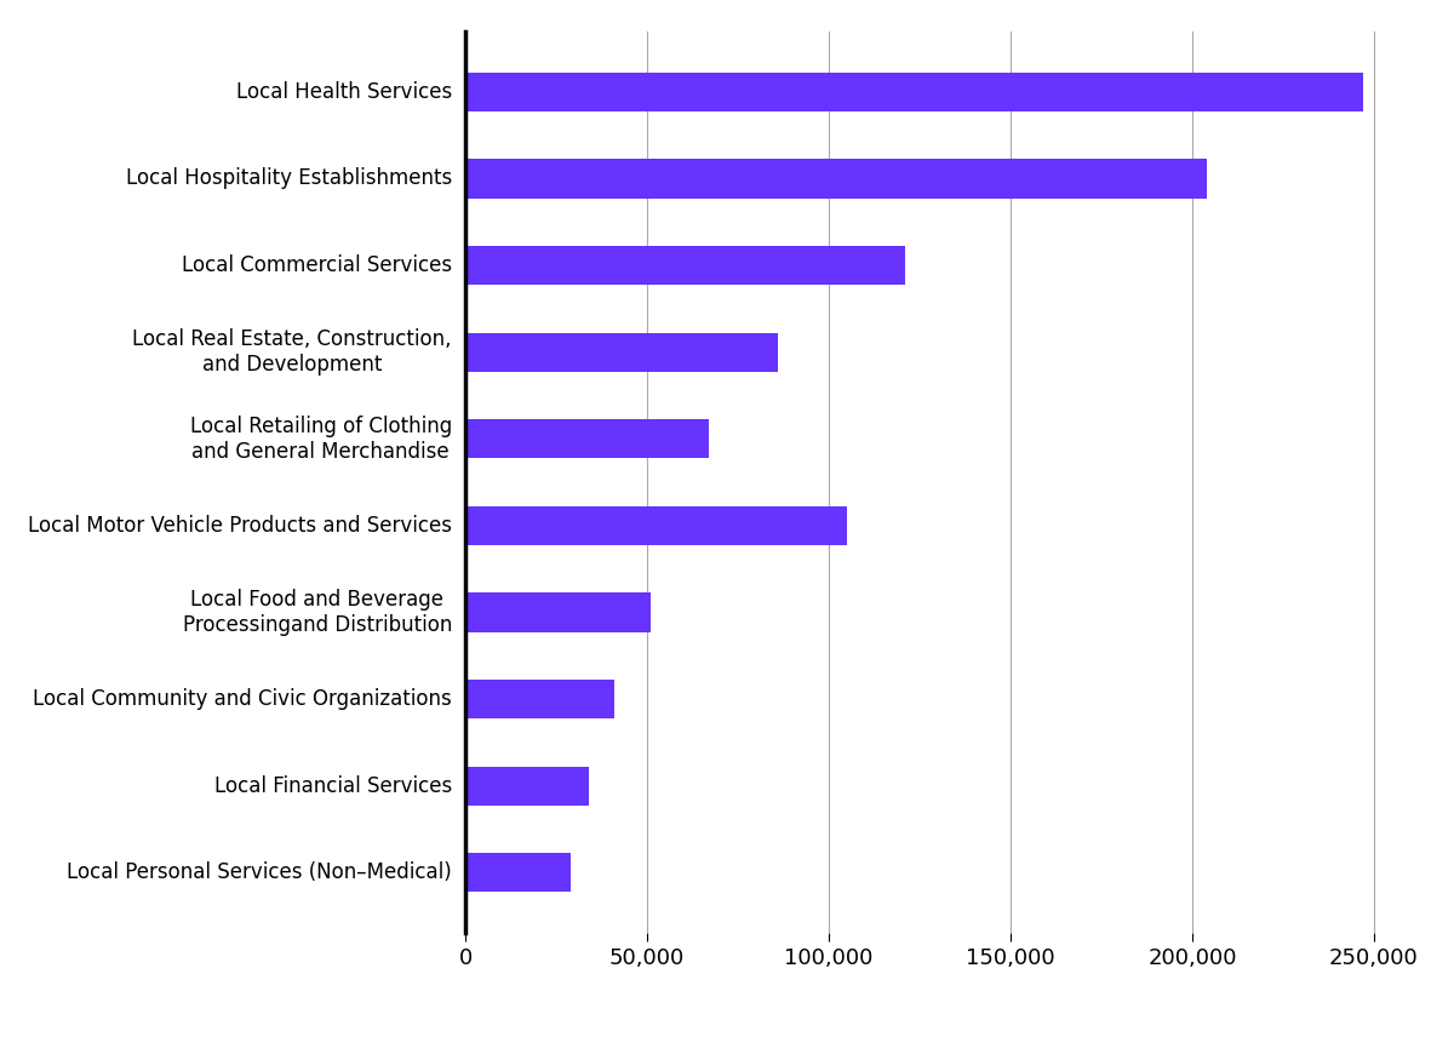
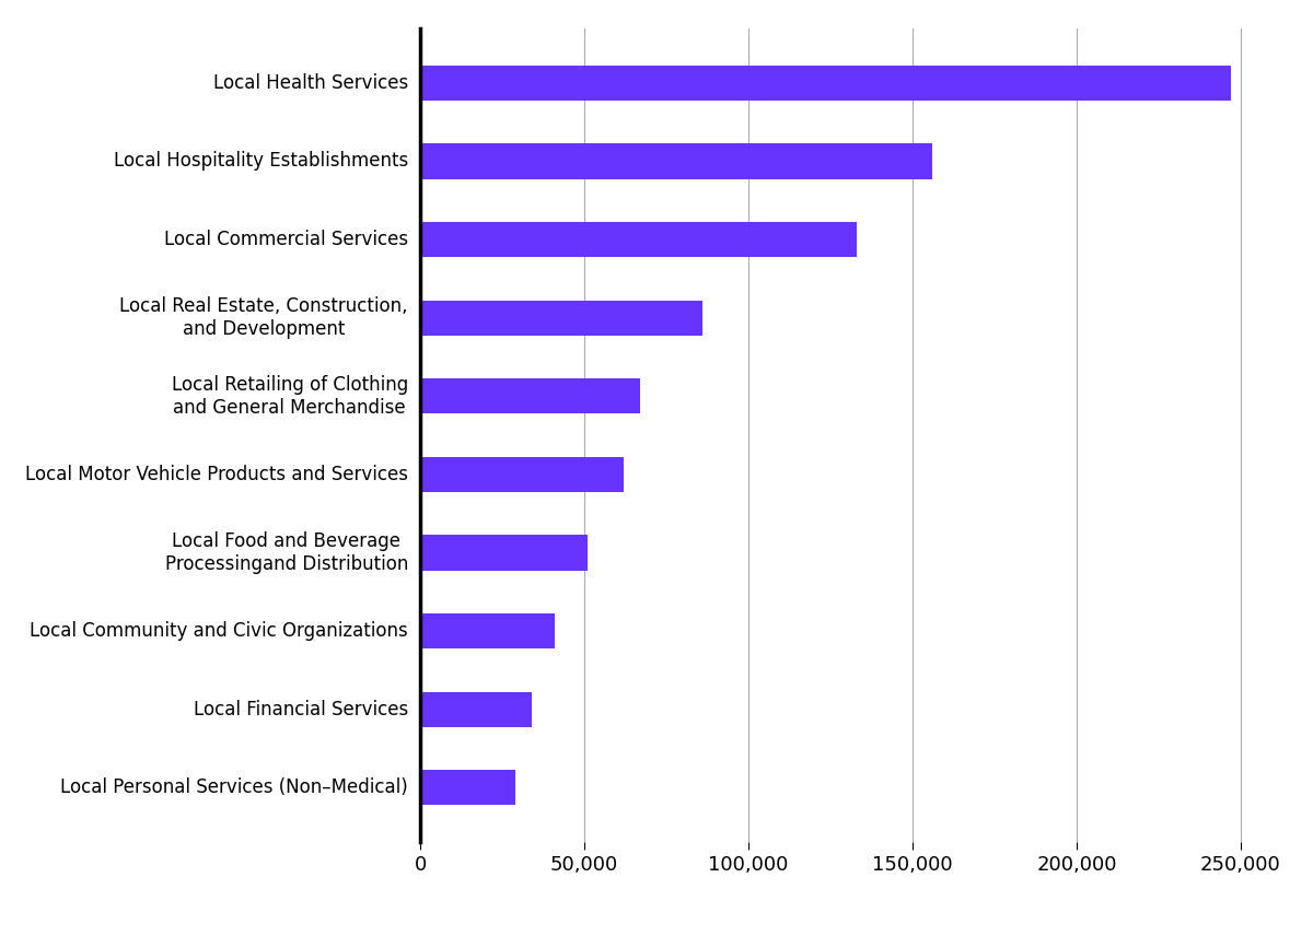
Local Hospitality Establishments: 204,000 -> 156,000
Local Commercial Services: 121,000 -> 133,000
Local Motor Vehicle Products and Services: 105,000 -> 62,000
